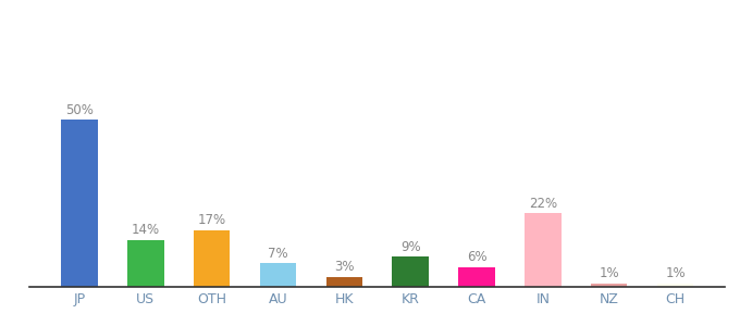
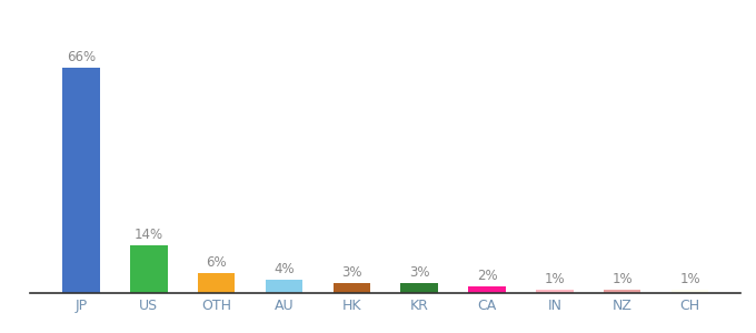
JP: 50% -> 66%
OTH: 17% -> 6%
AU: 7% -> 4%
KR: 9% -> 3%
CA: 6% -> 2%
IN: 22% -> 1%
